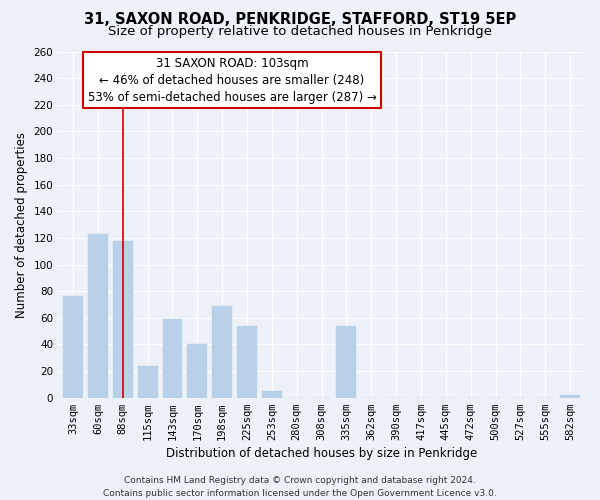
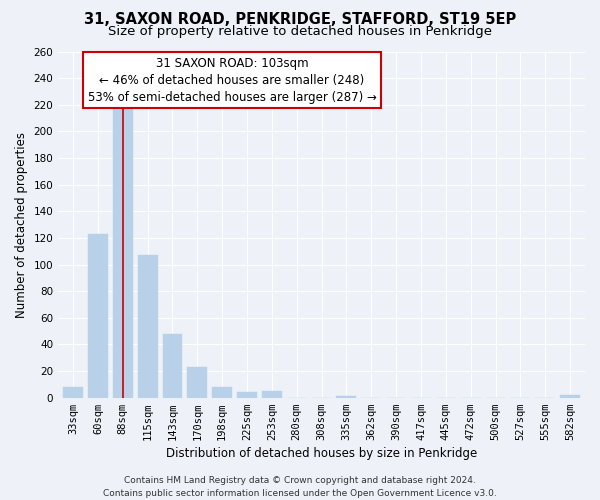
33sqm: 76 -> 8
88sqm: 118 -> 219
115sqm: 24 -> 107
143sqm: 59 -> 48
170sqm: 40 -> 23
198sqm: 69 -> 8
225sqm: 54 -> 4
335sqm: 54 -> 1
